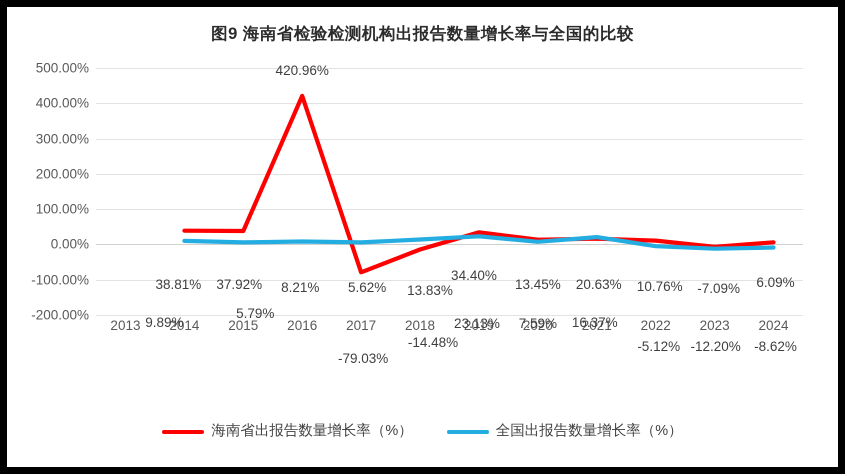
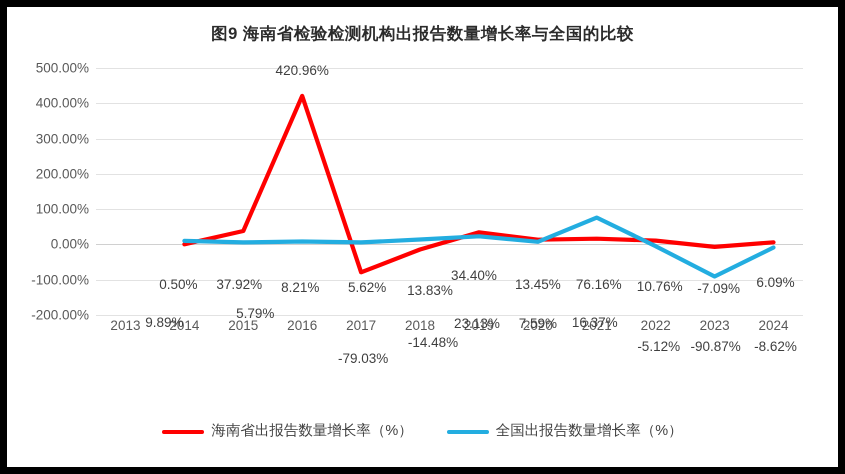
海南省出报告数量增长率（%）/2014: 38.81% -> 0.50%
全国出报告数量增长率（%）/2021: 20.63% -> 76.16%
全国出报告数量增长率（%）/2023: -12.20% -> -90.87%
